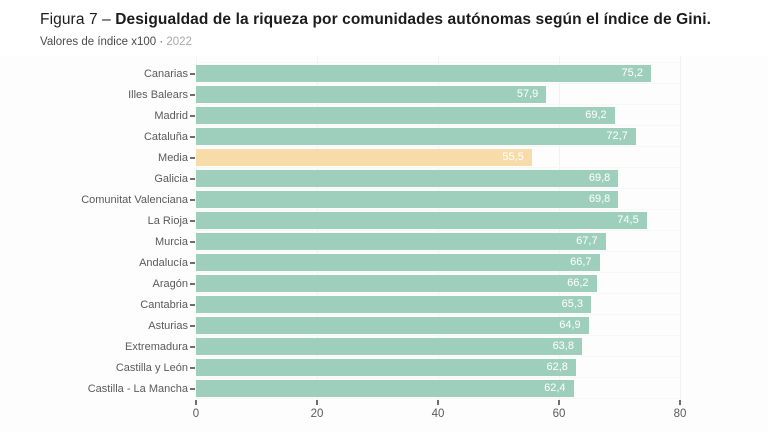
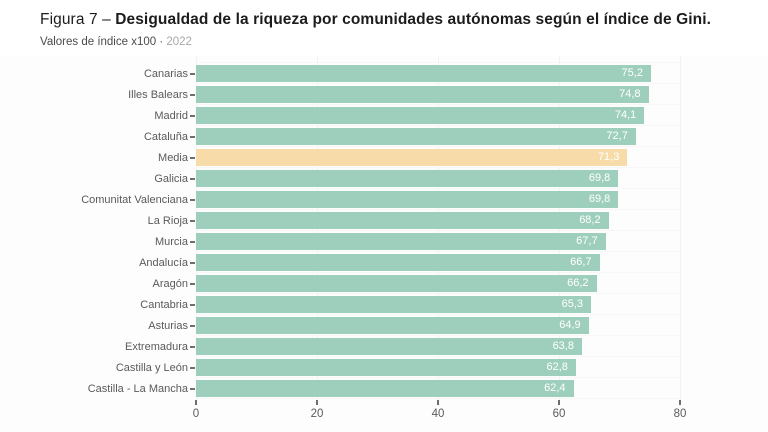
Illes Balears: 57,9 -> 74,8
Madrid: 69,2 -> 74,1
Media: 55,5 -> 71,3
La Rioja: 74,5 -> 68,2
